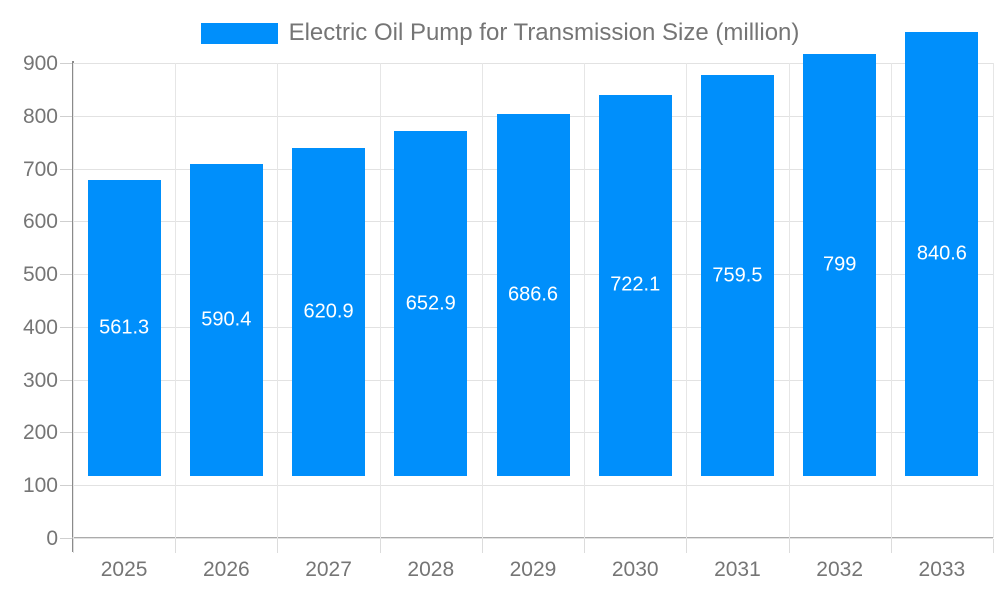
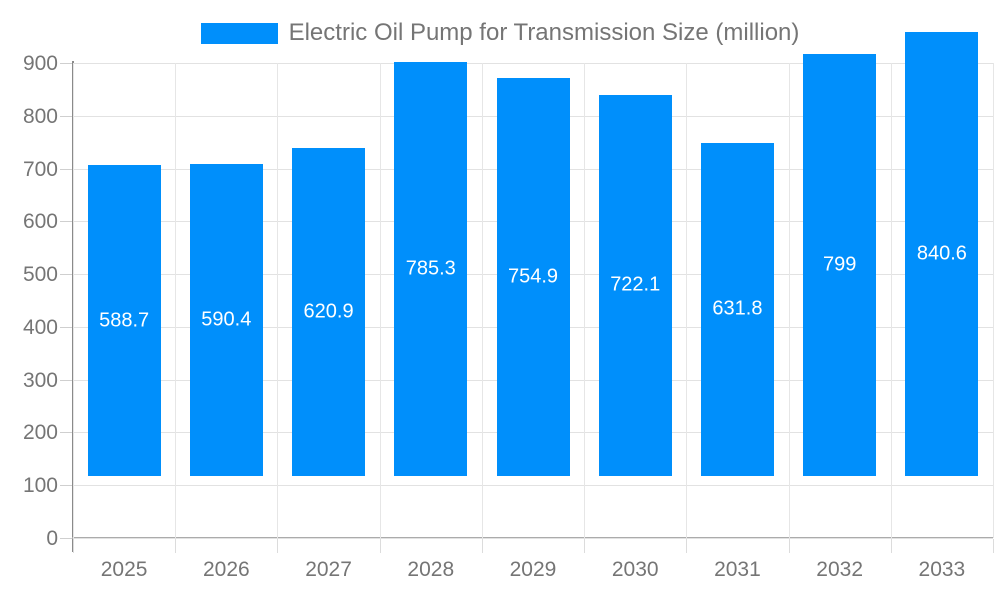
2025: 561.3 -> 588.7
2028: 652.9 -> 785.3
2029: 686.6 -> 754.9
2031: 759.5 -> 631.8
